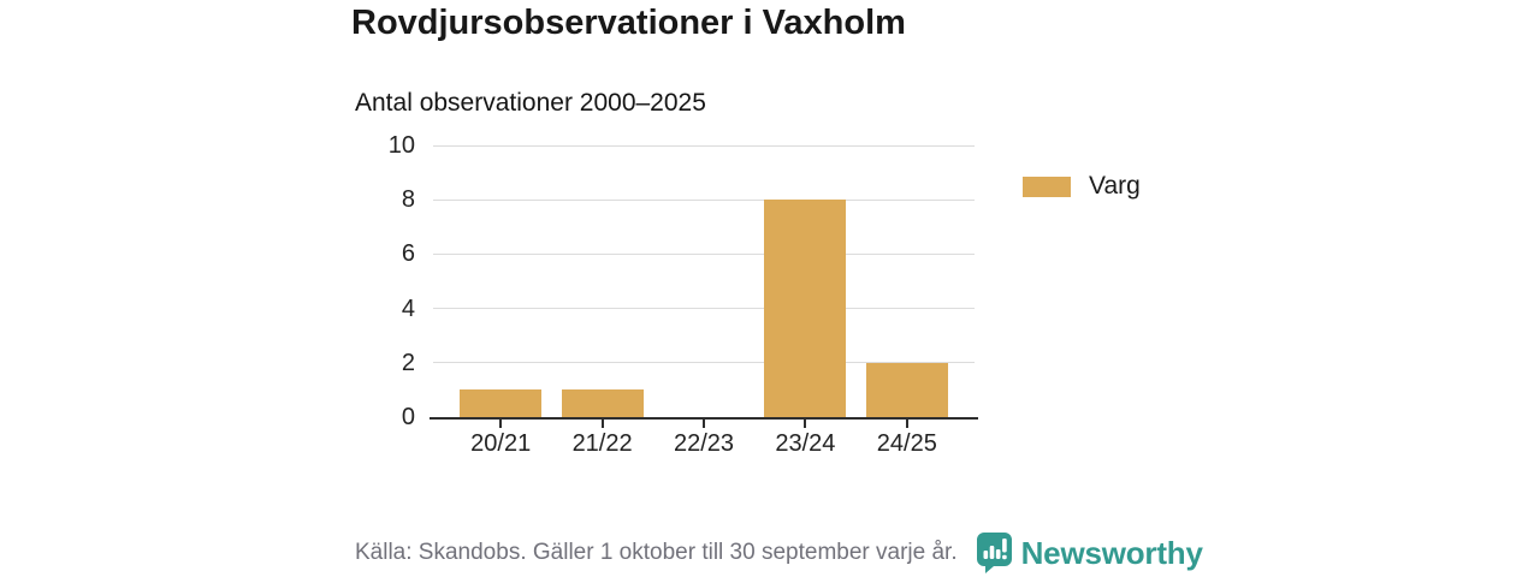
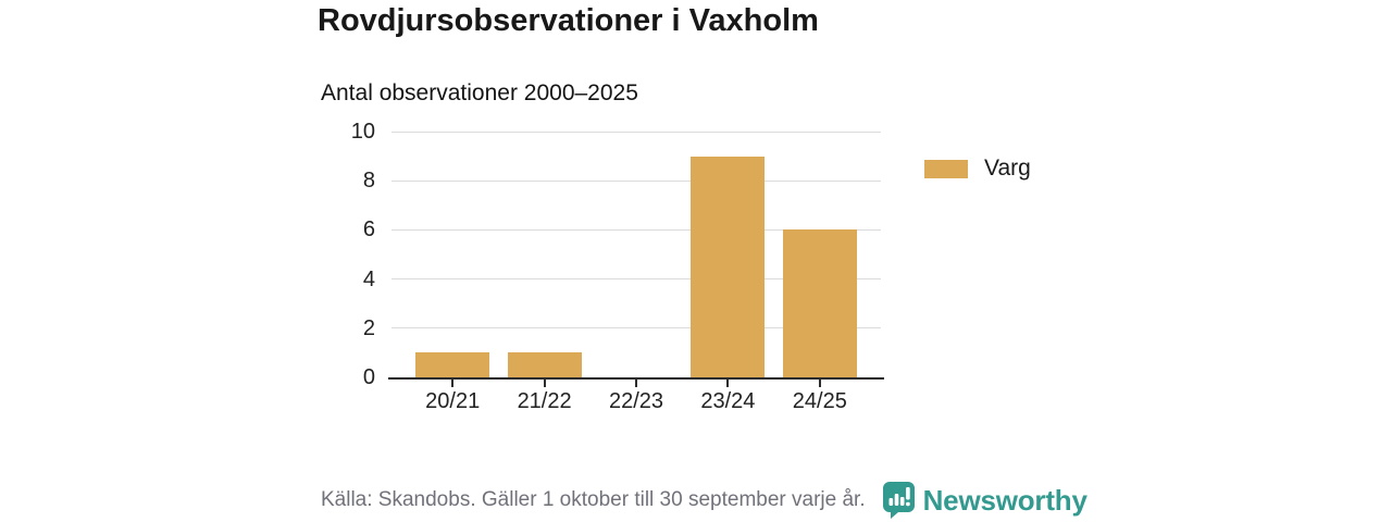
23/24: 8 -> 9
24/25: 2 -> 6
